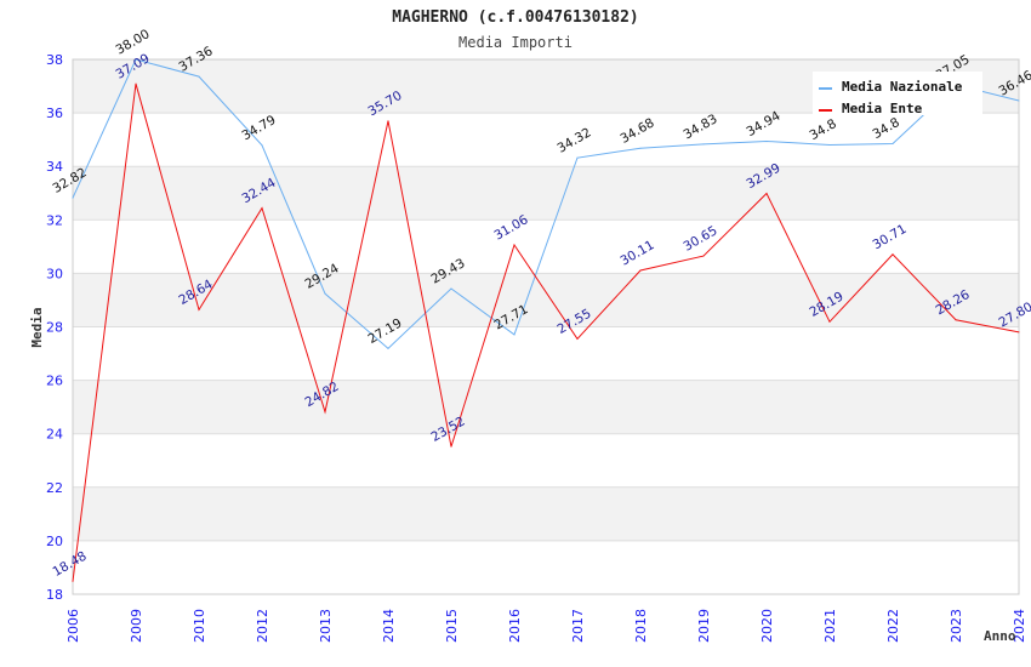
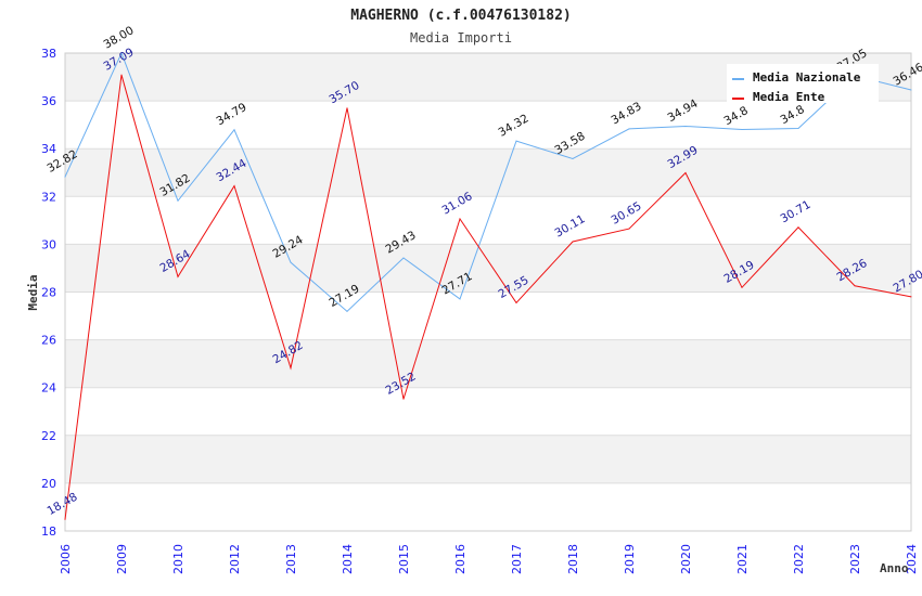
Media Nazionale/2010: 37.36 -> 31.82
Media Nazionale/2018: 34.68 -> 33.58
